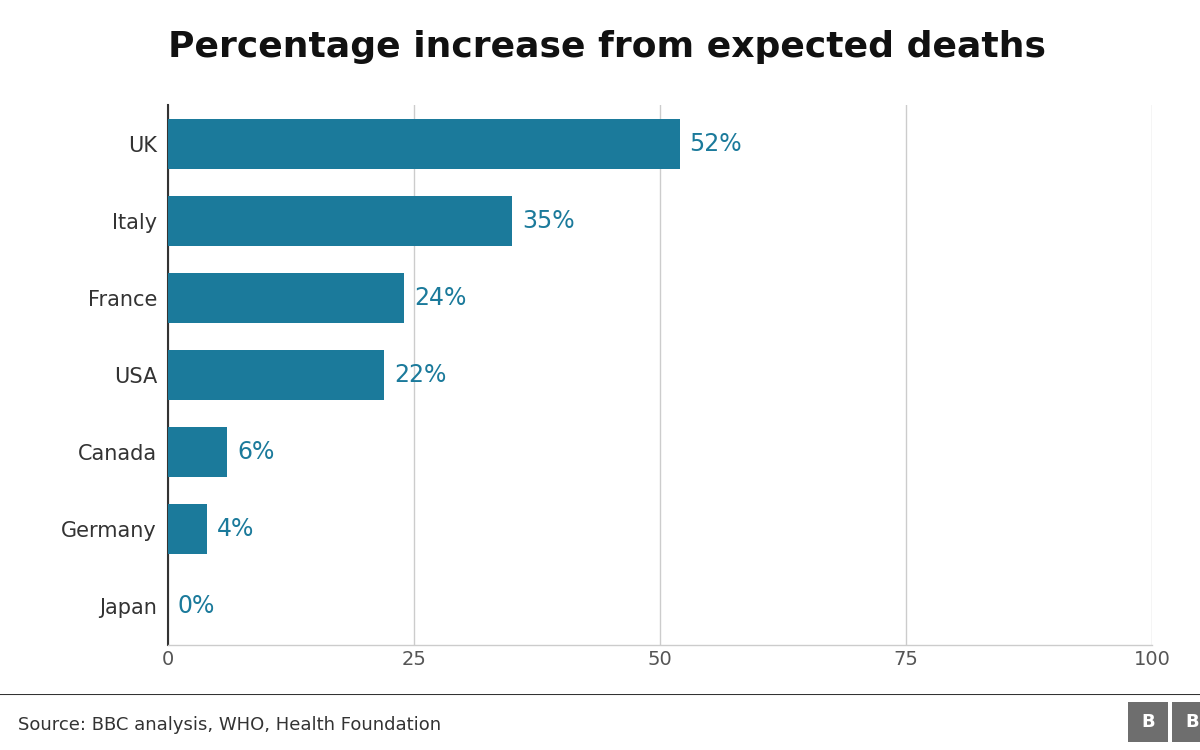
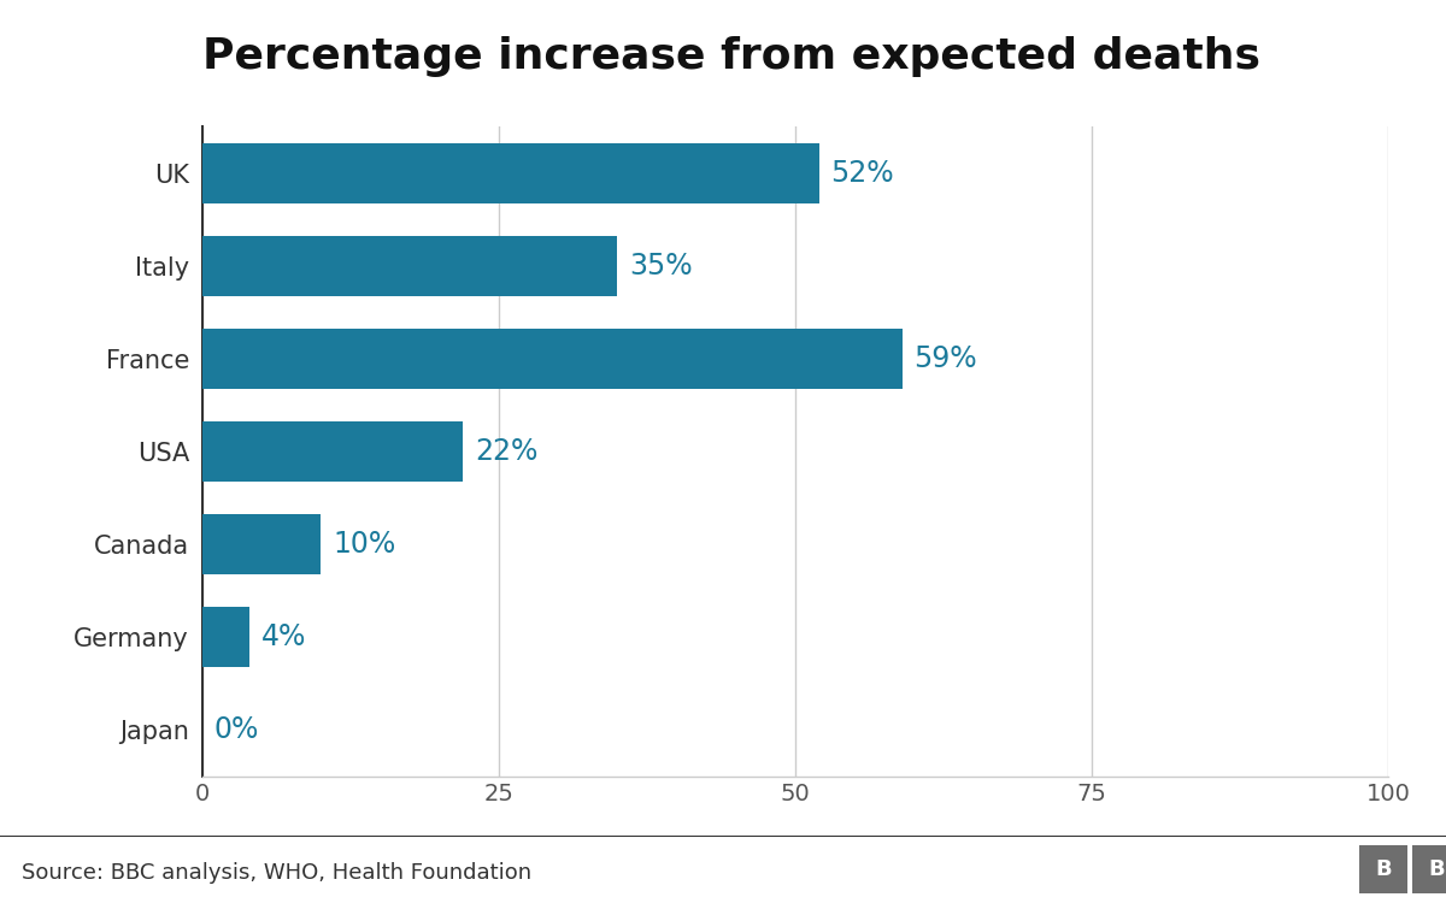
France: 24% -> 59%
Canada: 6% -> 10%
